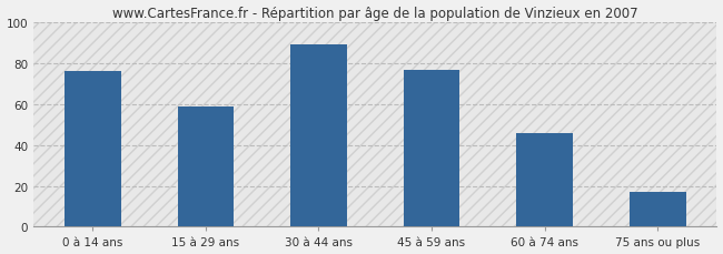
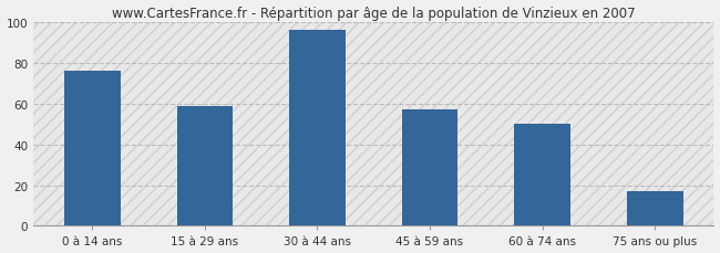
30 à 44 ans: 89 -> 96
45 à 59 ans: 77 -> 57
60 à 74 ans: 46 -> 50
